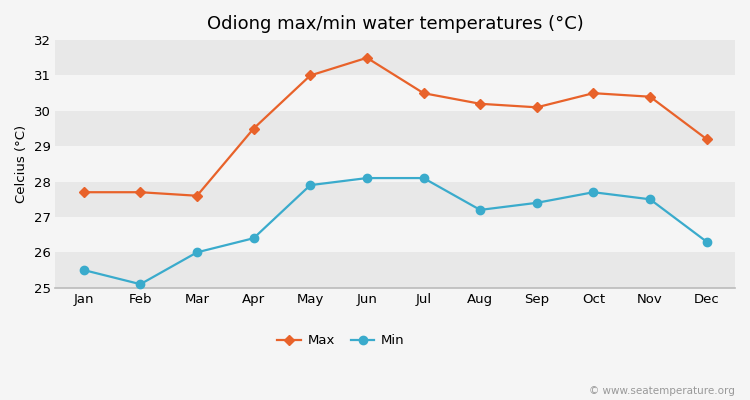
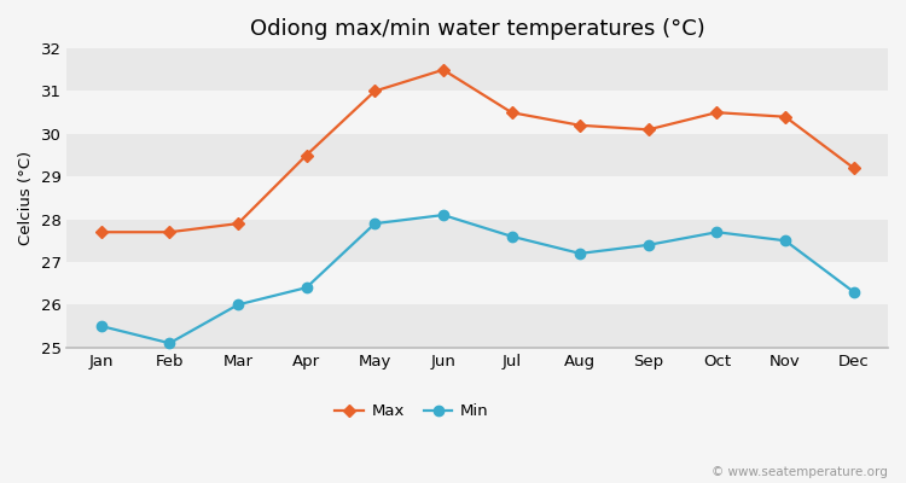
Max/Mar: 27.6 -> 27.9
Min/Jul: 28.1 -> 27.6
